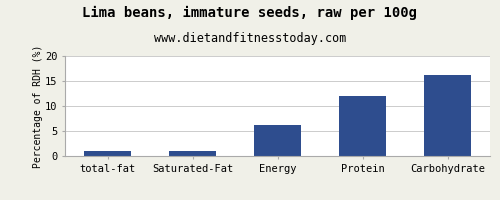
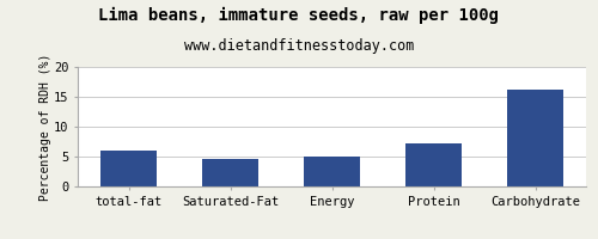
total-fat: 1.0 -> 6.0
Saturated-Fat: 1.0 -> 4.6
Energy: 6.2 -> 5.0
Protein: 12.0 -> 7.2
